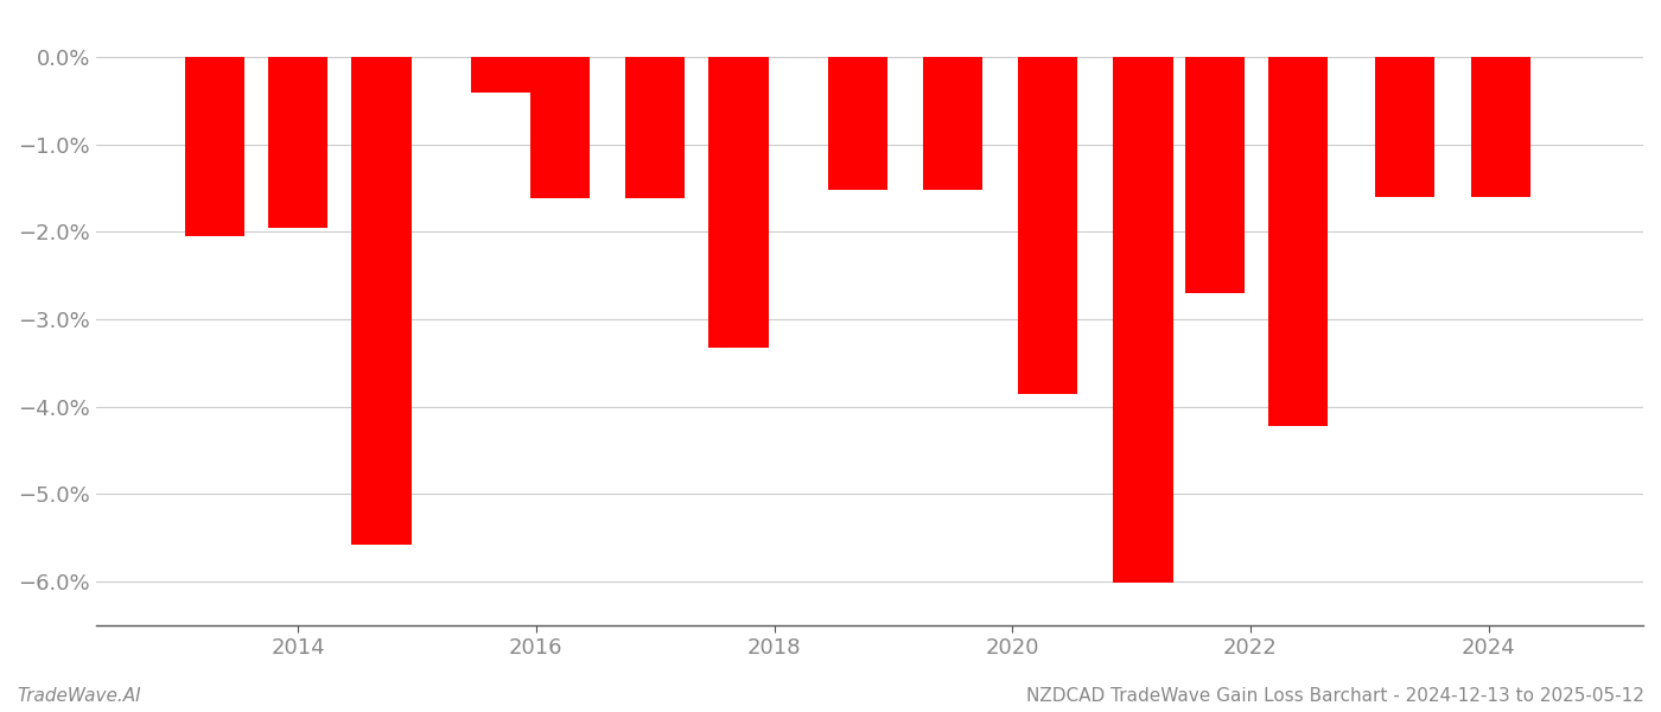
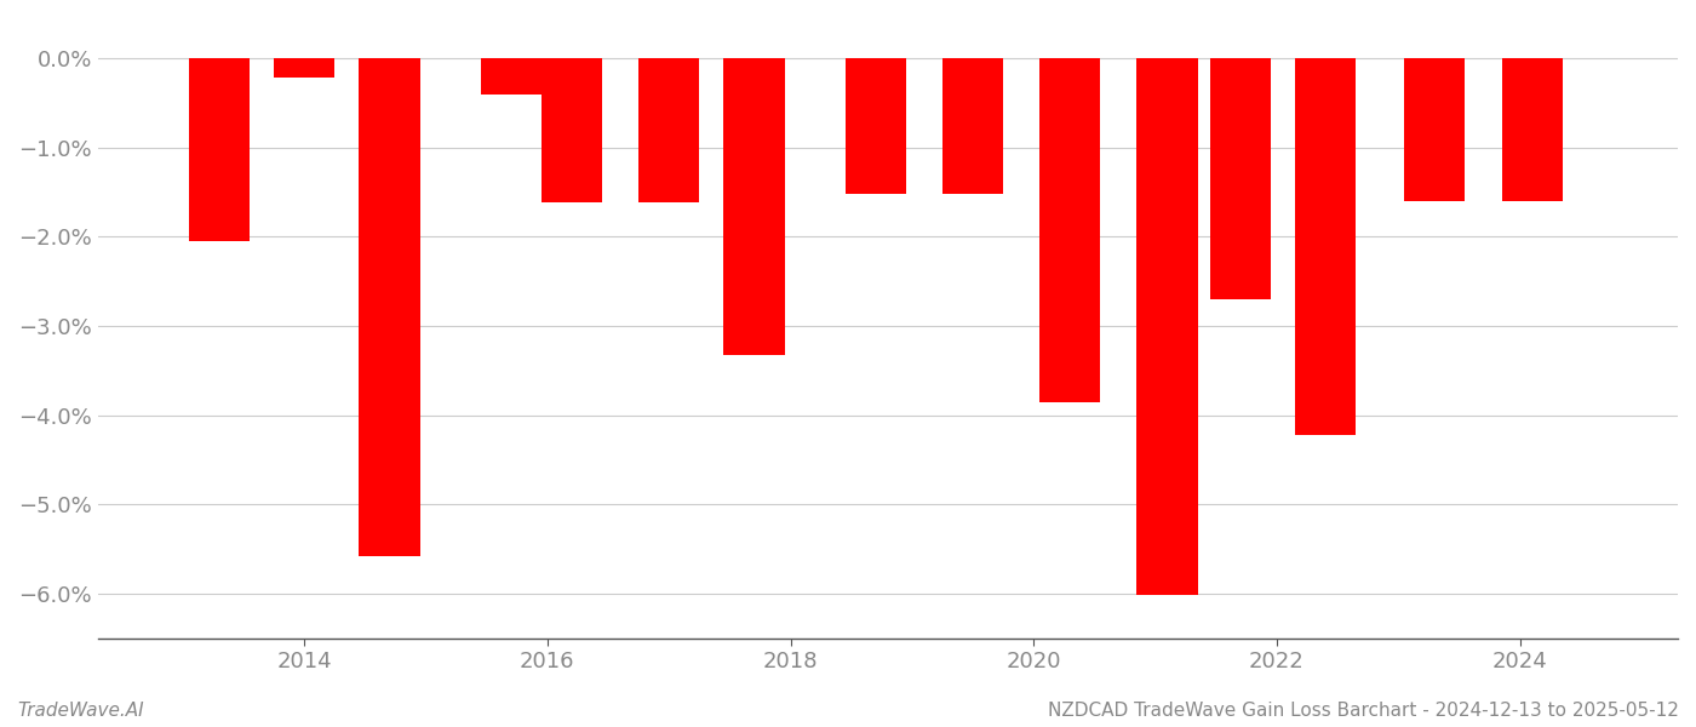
2014: -1.96% -> -0.22%
